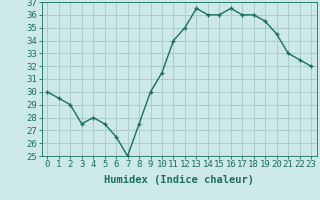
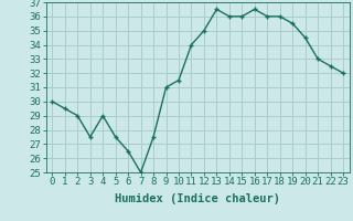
4: 28.0 -> 29.0
9: 30.0 -> 31.0
